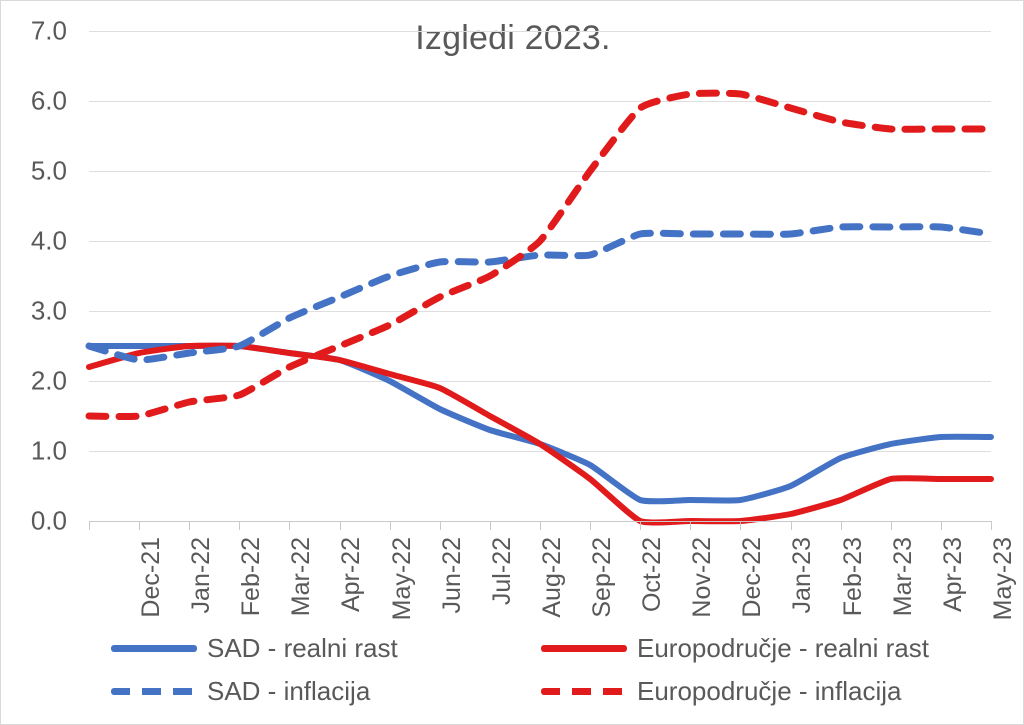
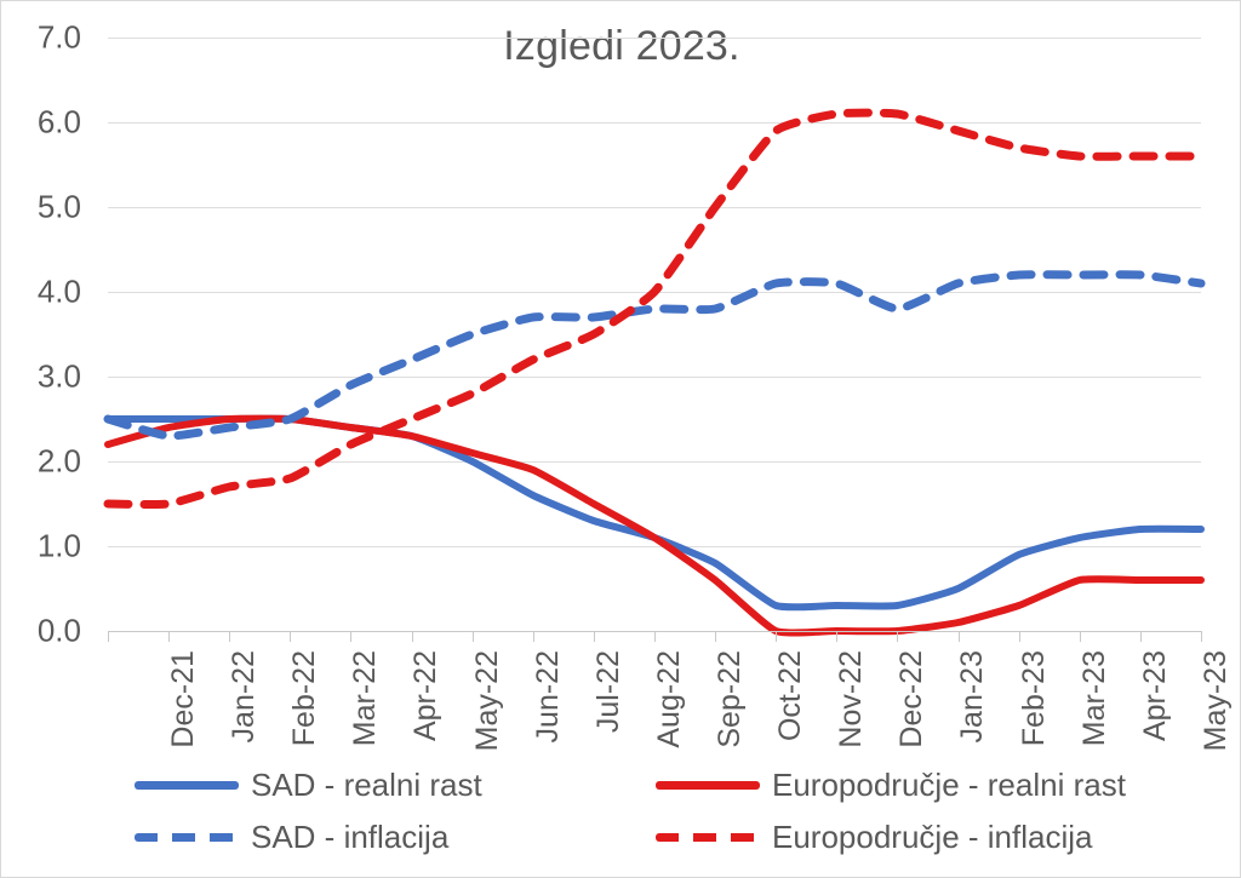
SAD - inflacija/Jan-23: 4.1 -> 3.8
